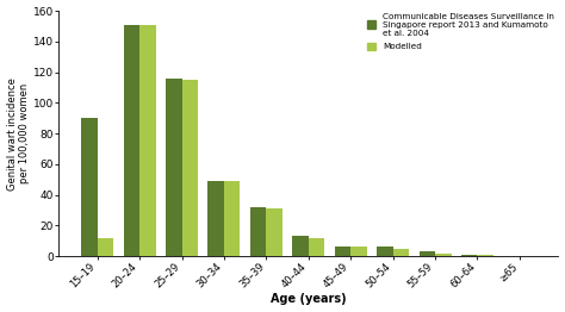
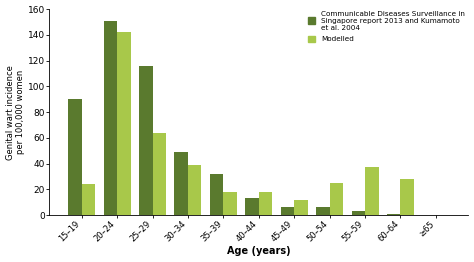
Modelled/15–19: 12 -> 24
Modelled/20–24: 151 -> 142
Modelled/25–29: 115 -> 64
Modelled/30–34: 49 -> 39
Modelled/35–39: 31 -> 18
Modelled/40–44: 12 -> 18
Modelled/45–49: 6 -> 12
Modelled/50–54: 5 -> 25
Modelled/55–59: 2 -> 37
Modelled/60–64: 1 -> 28
